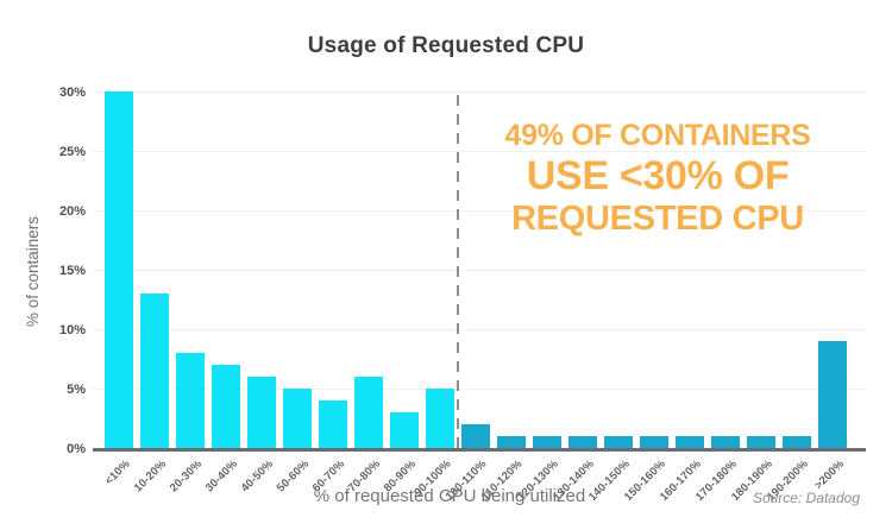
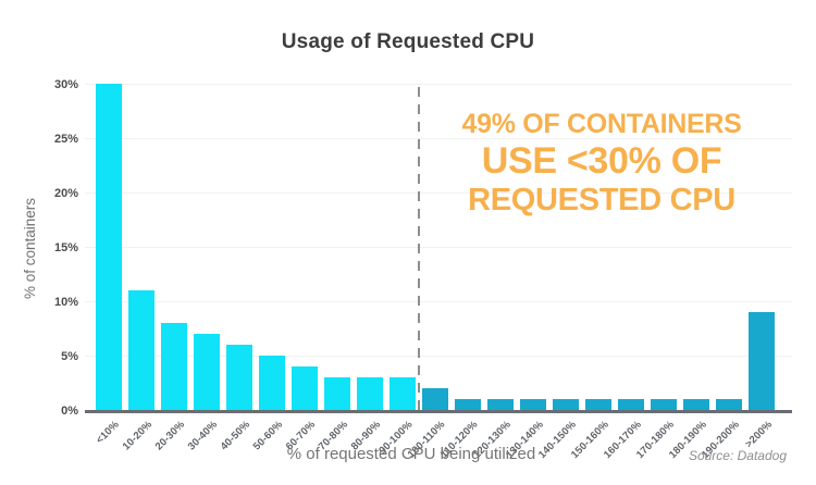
10-20%: 13% -> 11%
70-80%: 6% -> 3%
90-100%: 5% -> 3%
